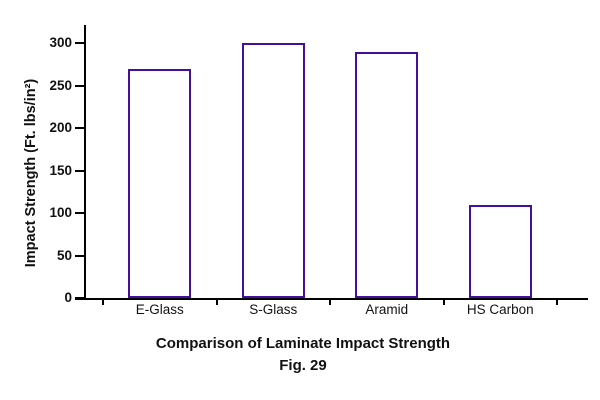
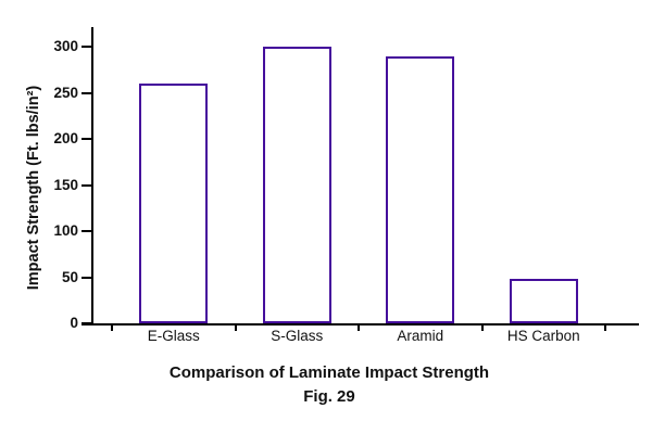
E-Glass: 270 -> 260
HS Carbon: 110 -> 50
